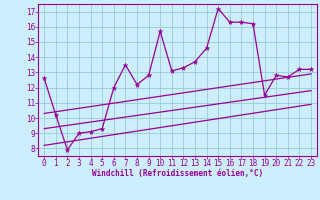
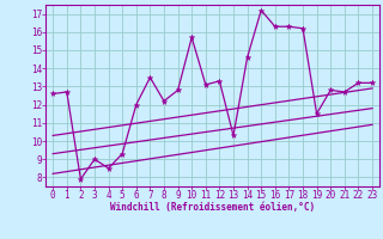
1: 10.2 -> 12.7
4: 9.1 -> 8.5
13: 13.7 -> 10.3
